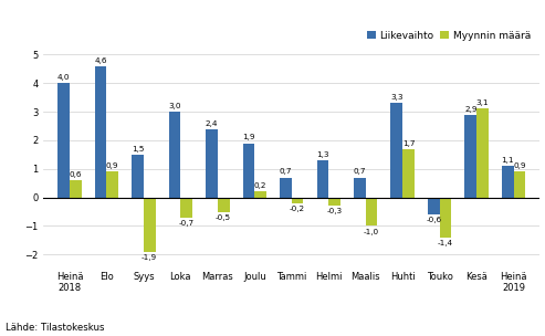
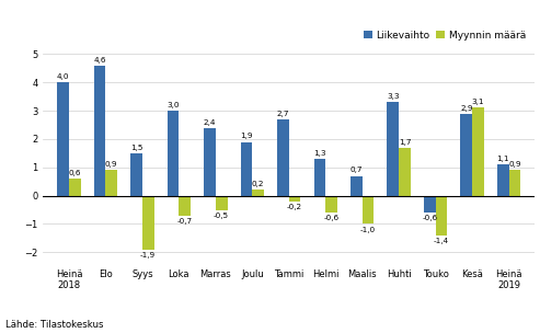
Liikevaihto/Tammi: 0,7 -> 2,7
Myynnin määrä/Helmi: -0,3 -> -0,6
